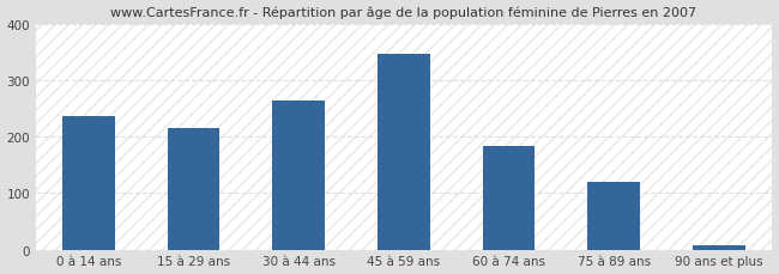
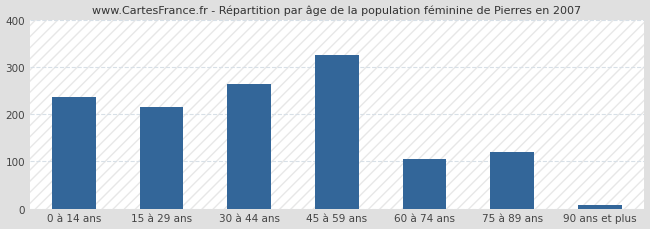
45 à 59 ans: 347 -> 325
60 à 74 ans: 184 -> 105
